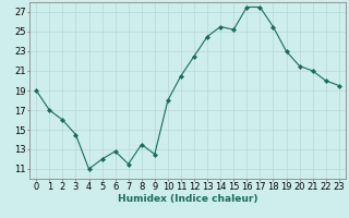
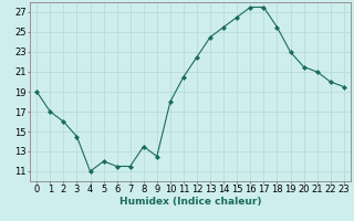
6: 12.8 -> 11.5
15: 25.2 -> 26.5
